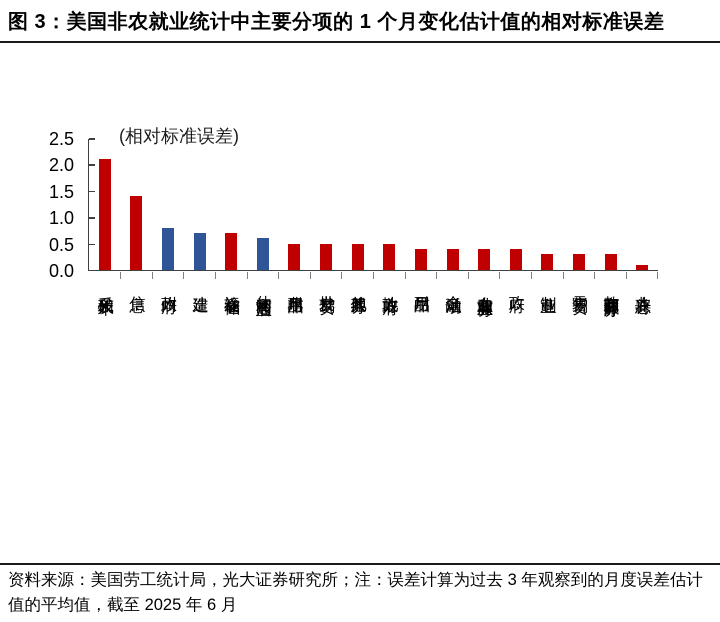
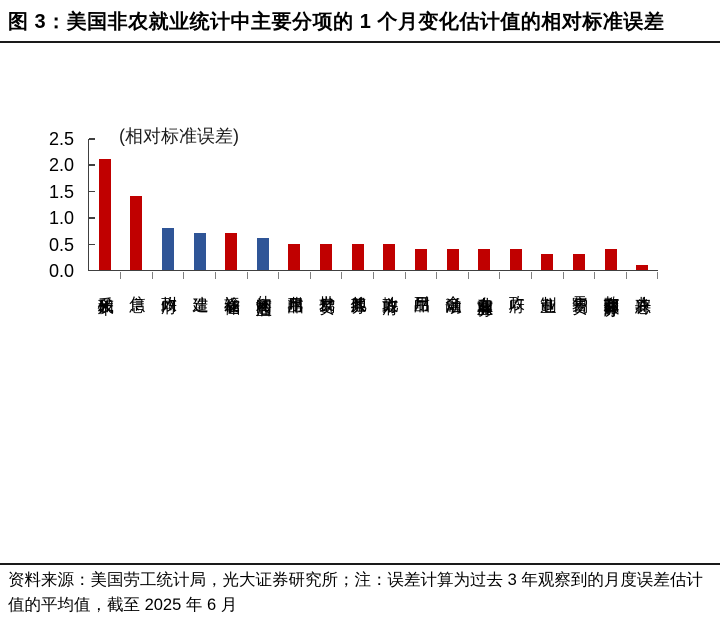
教育和医疗服务: 0.3 -> 0.4
